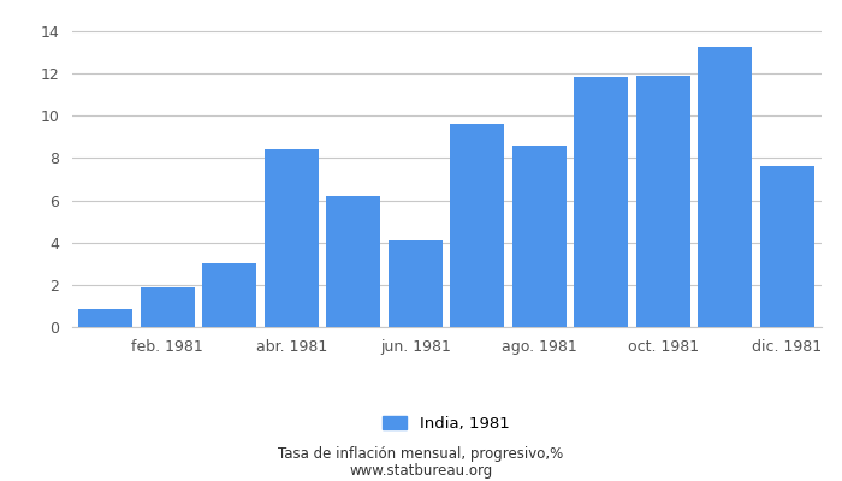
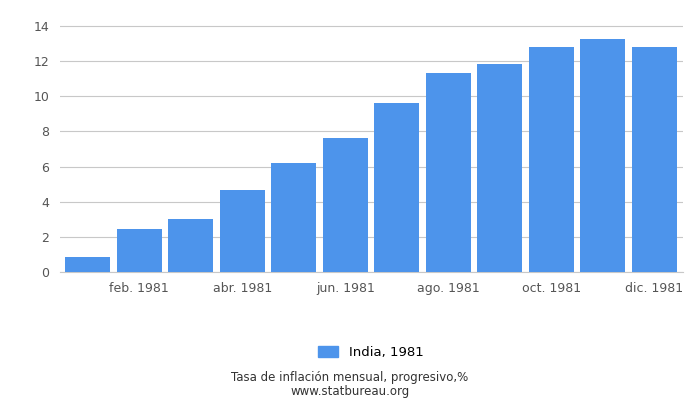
feb. 1981: 1.9 -> 2.5
abr. 1981: 8.4 -> 4.7
jun. 1981: 4.1 -> 7.6
ago. 1981: 8.6 -> 11.3
oct. 1981: 11.9 -> 12.8
dic. 1981: 7.6 -> 12.8
